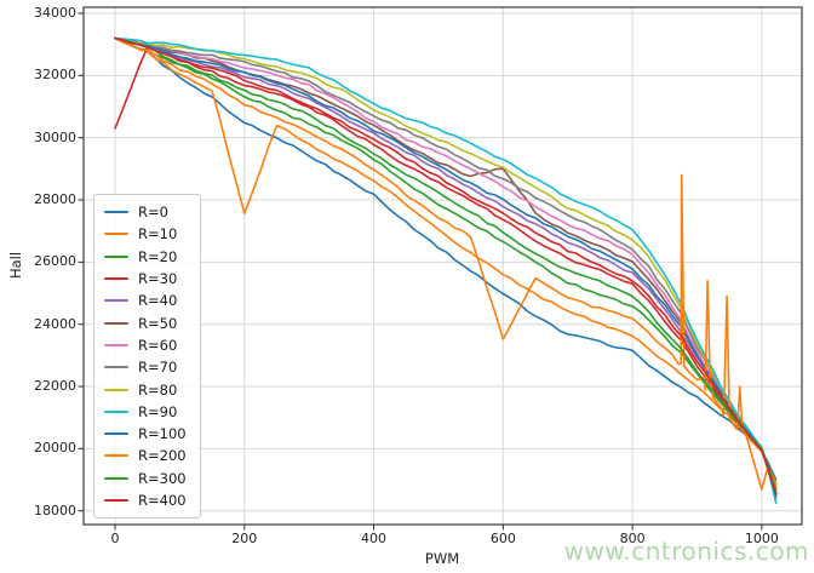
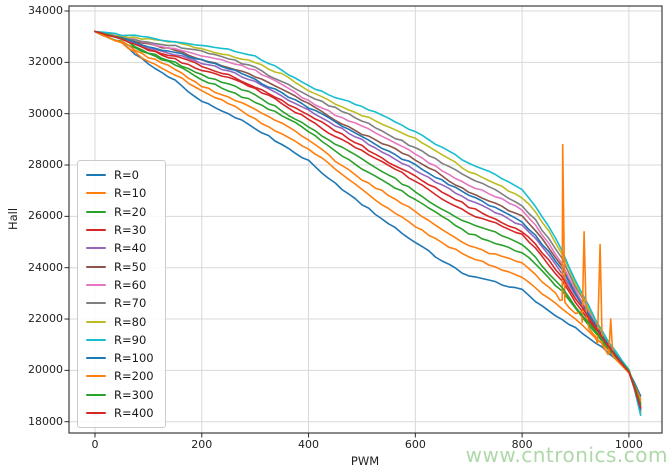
R=30/0: 30300 -> 33200
R=10/200: 27500 -> 30800
R=50/600: 29000 -> 28200
R=200/600: 23500 -> 26200
R=10/1000: 18700 -> 19900
